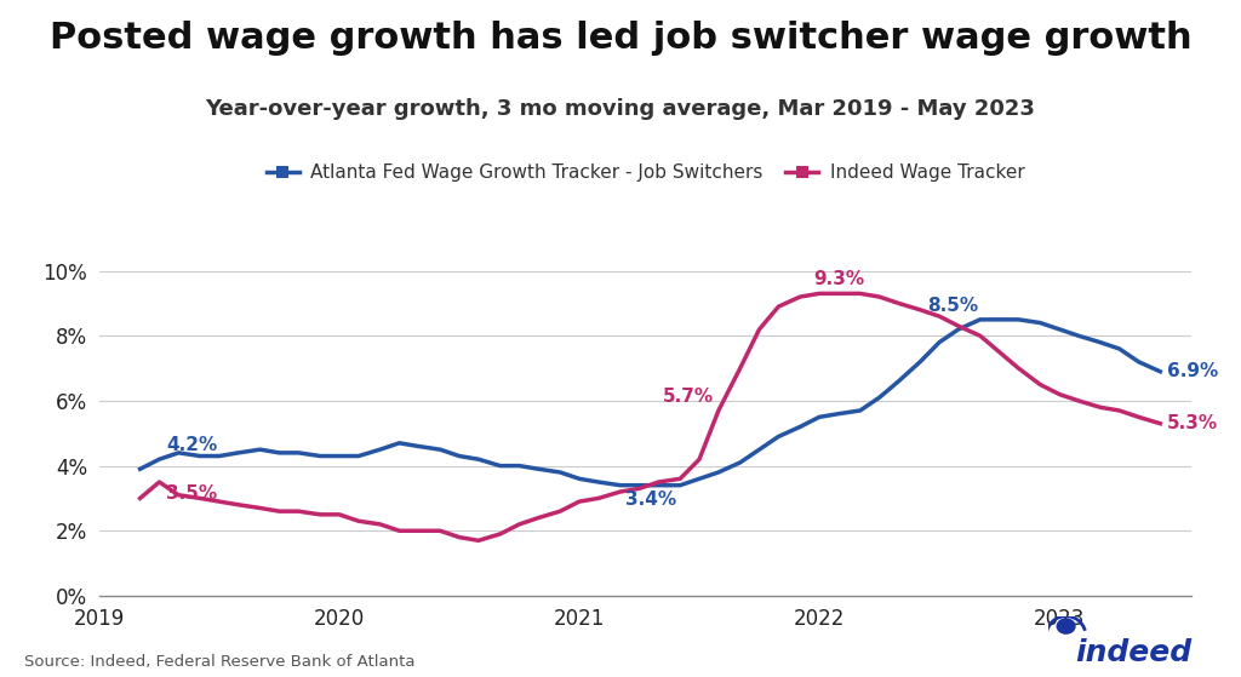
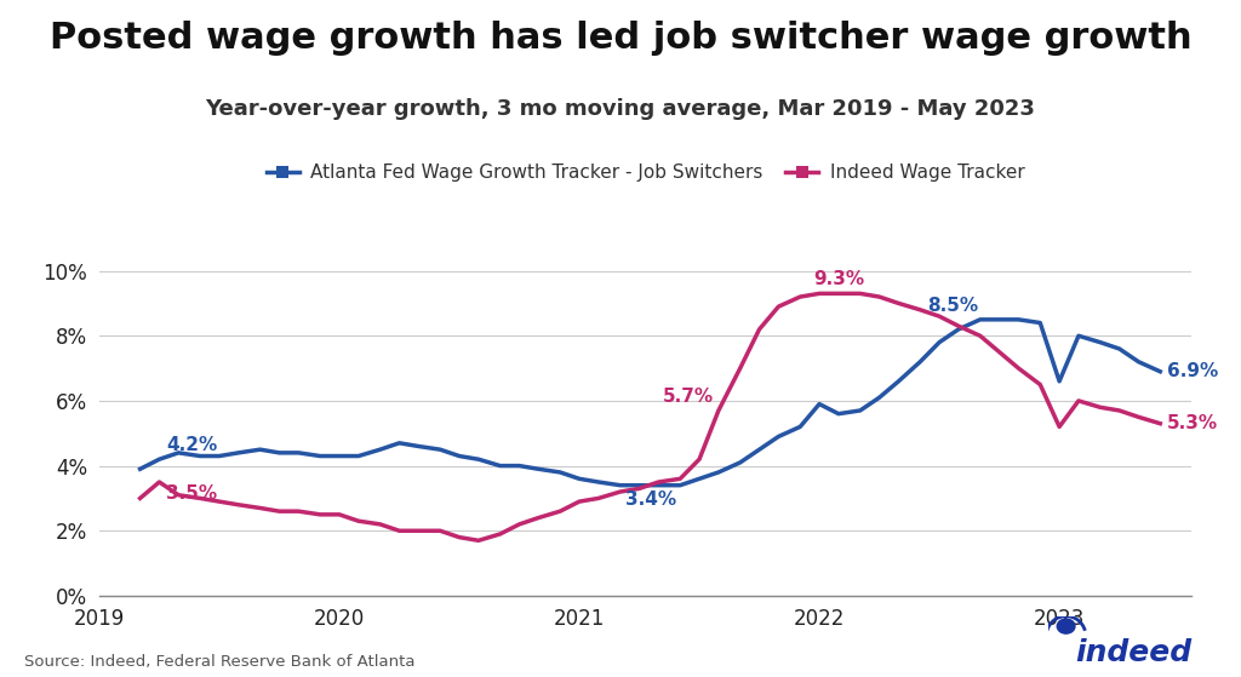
Atlanta Fed Wage Growth Tracker - Job Switchers/2022: 5.5% -> 5.9%
Atlanta Fed Wage Growth Tracker - Job Switchers/2023: 8.2% -> 6.6%
Indeed Wage Tracker/2023: 6.2% -> 5.2%
